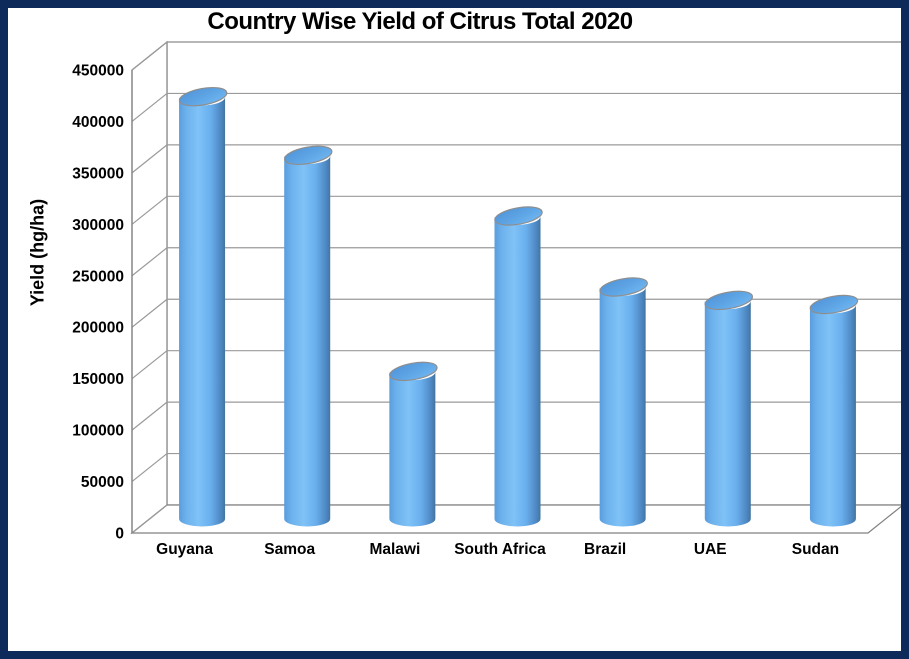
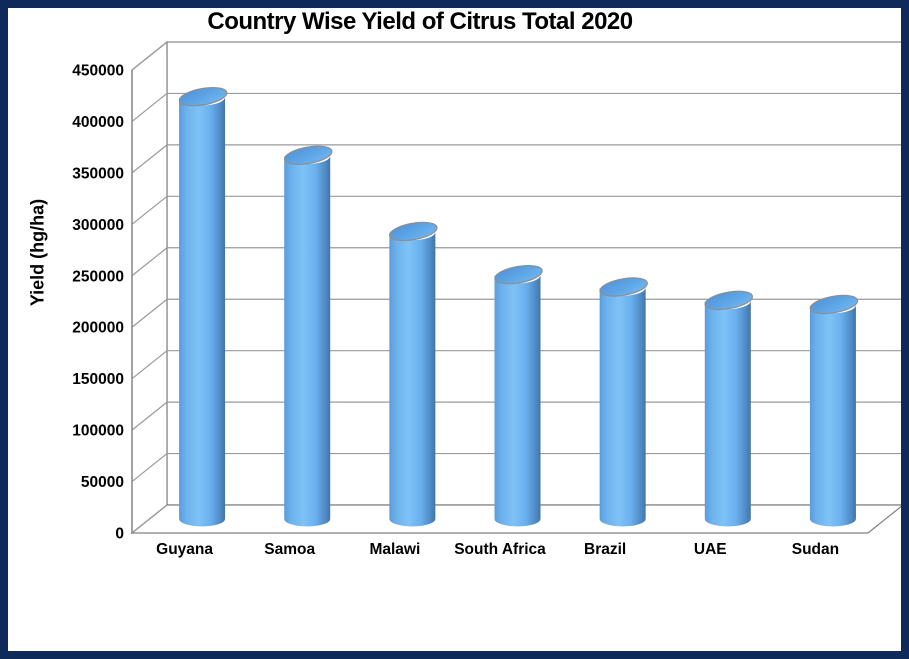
Malawi: 143000 -> 279000
South Africa: 294000 -> 237000
